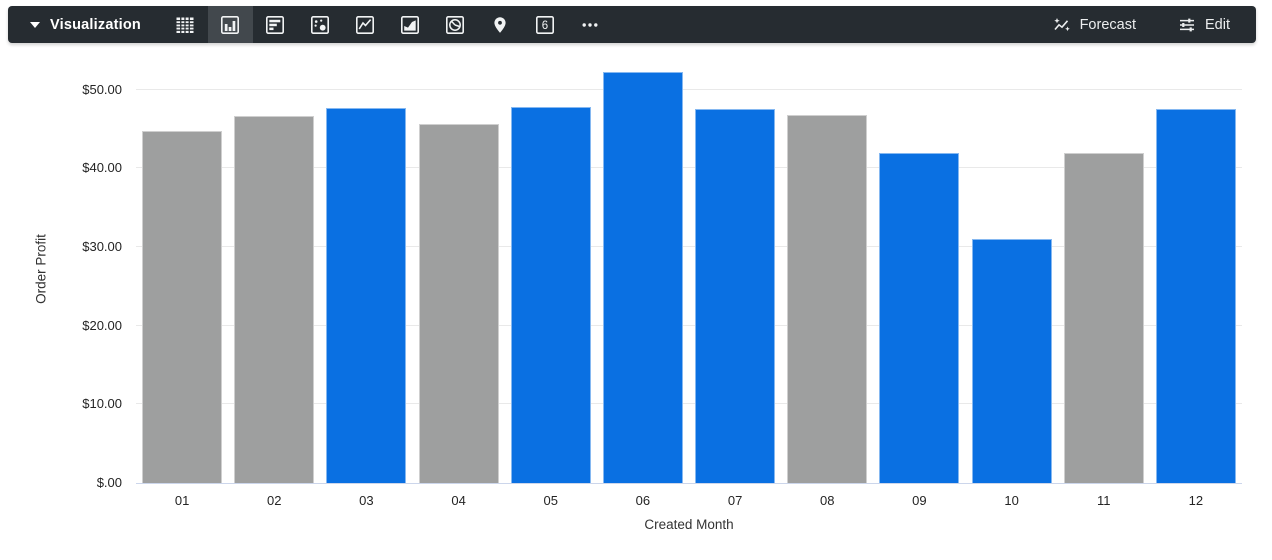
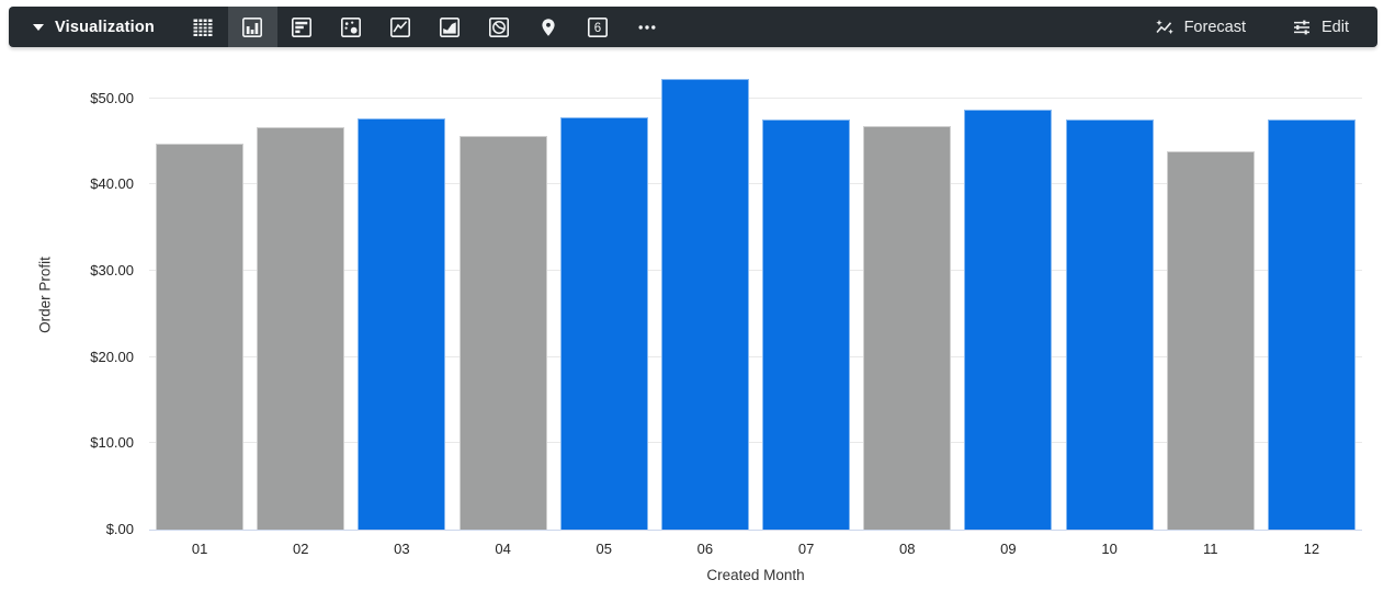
09: $42 -> $49
10: $31 -> $48
11: $42 -> $44
